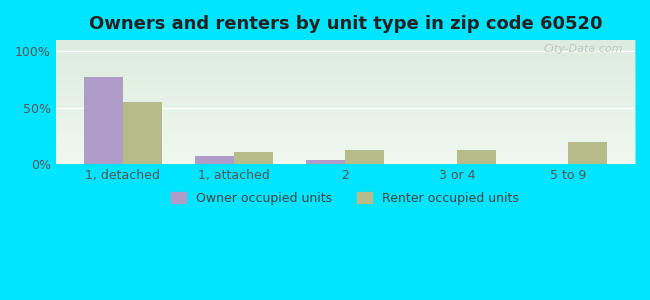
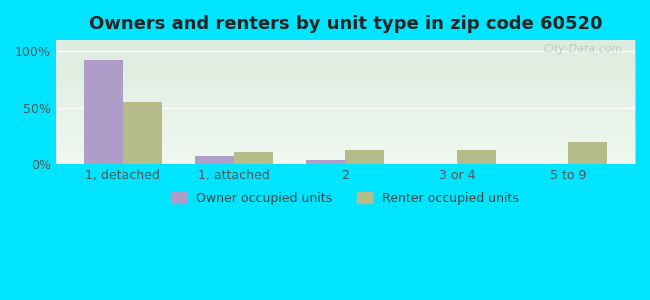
Owner occupied units/1, detached: 77% -> 92%
